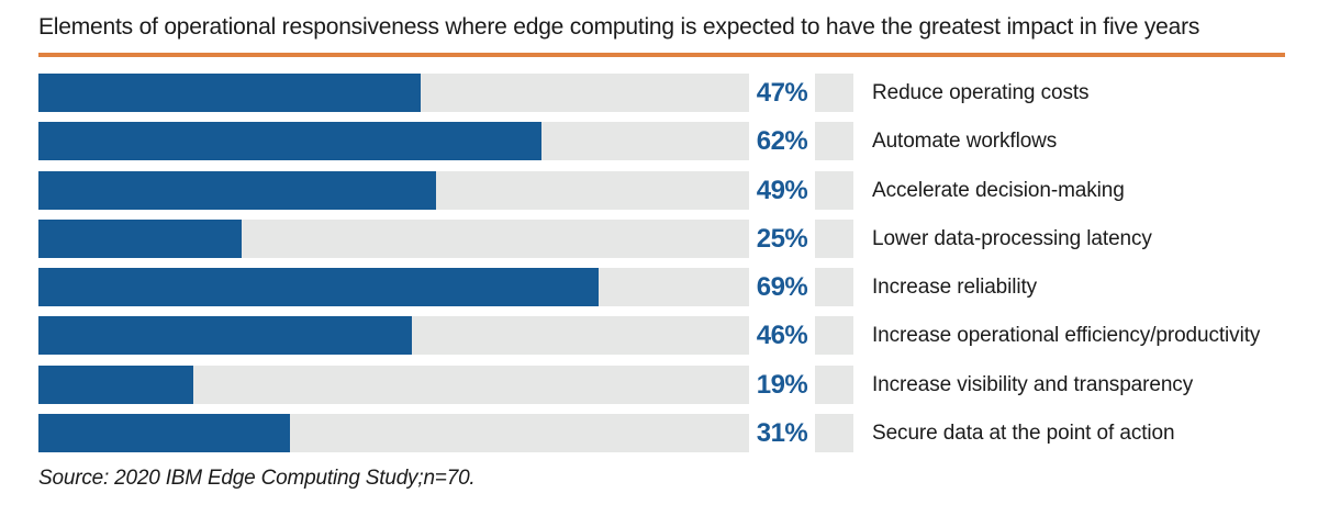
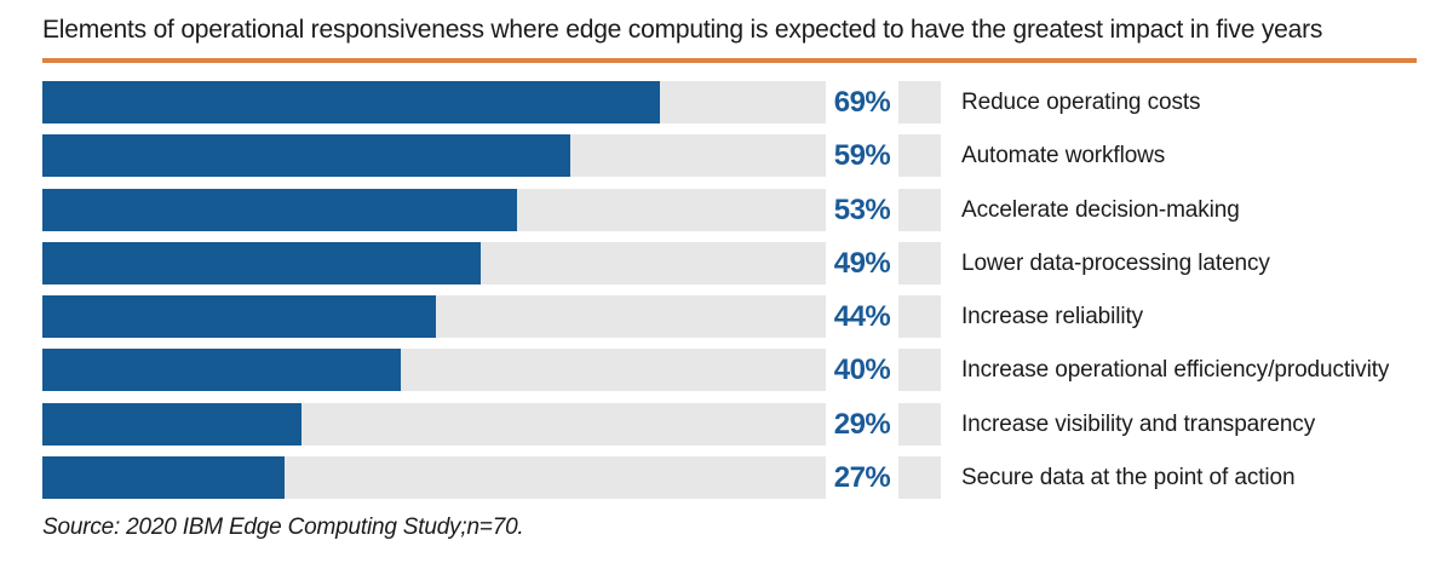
Reduce operating costs: 47% -> 69%
Automate workflows: 62% -> 59%
Accelerate decision-making: 49% -> 53%
Lower data-processing latency: 25% -> 49%
Increase reliability: 69% -> 44%
Increase operational efficiency/productivity: 46% -> 40%
Increase visibility and transparency: 19% -> 29%
Secure data at the point of action: 31% -> 27%
